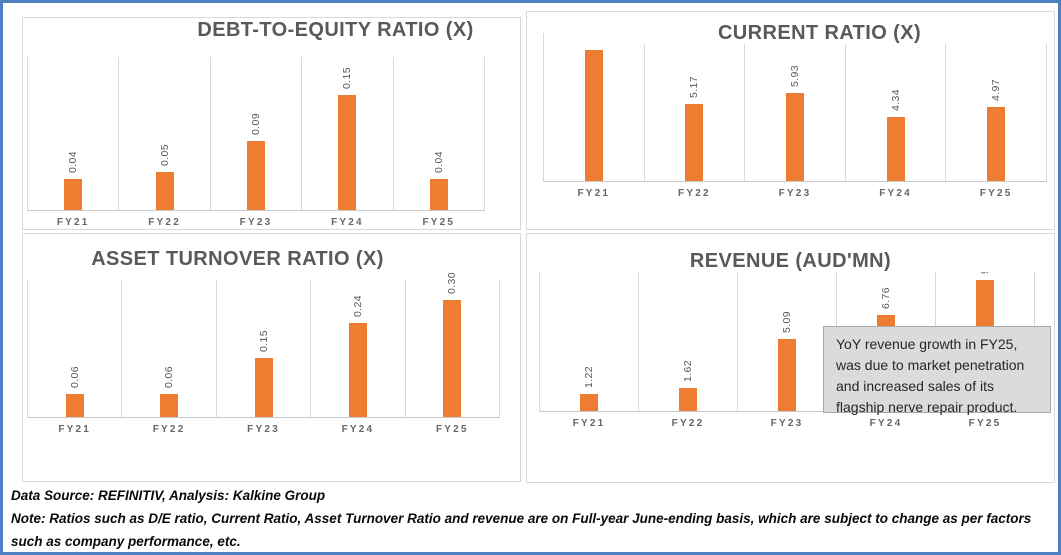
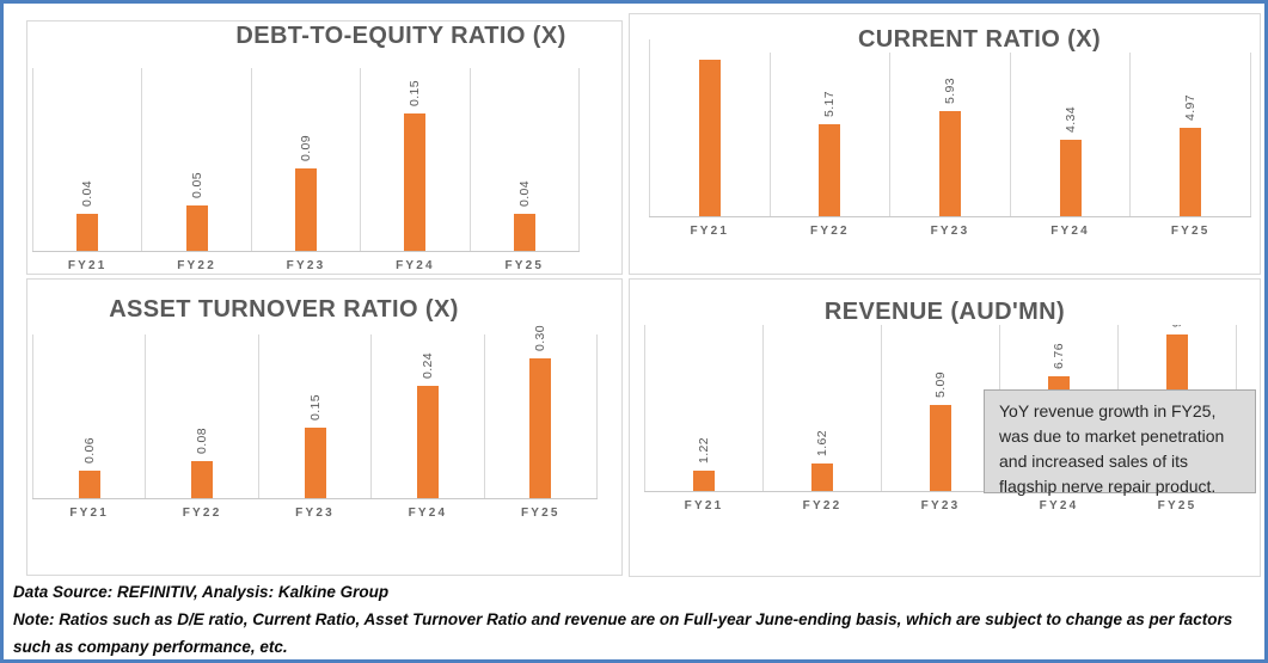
ASSET TURNOVER RATIO (X)/FY22: 0.06 -> 0.08
